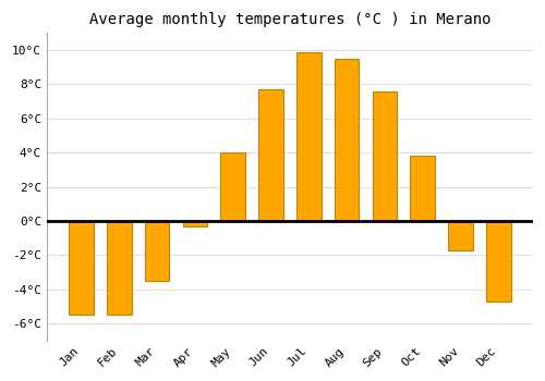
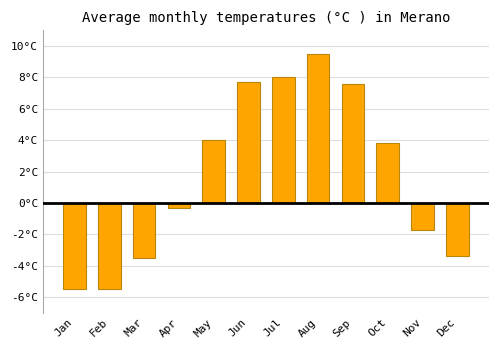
Jul: 9.9°C -> 8.0°C
Dec: -4.7°C -> -3.4°C
